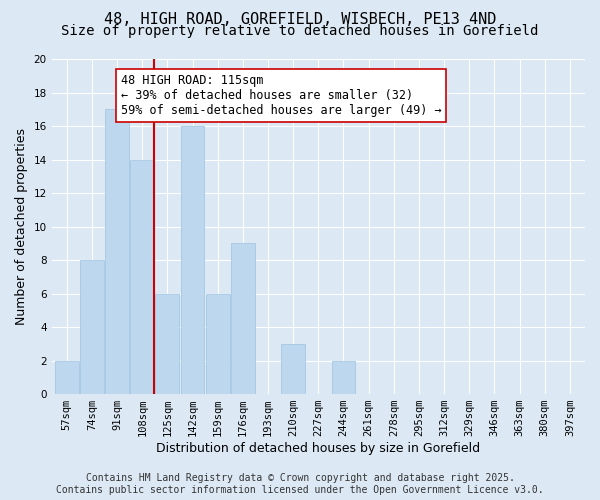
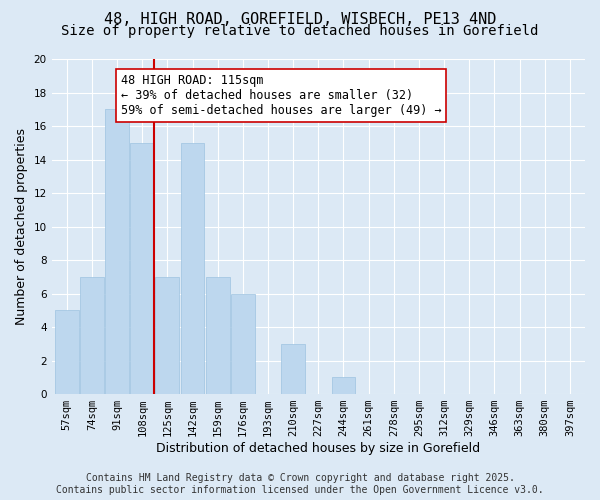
57sqm: 2 -> 5
74sqm: 8 -> 7
108sqm: 14 -> 15
125sqm: 6 -> 7
142sqm: 16 -> 15
159sqm: 6 -> 7
176sqm: 9 -> 6
244sqm: 2 -> 1
